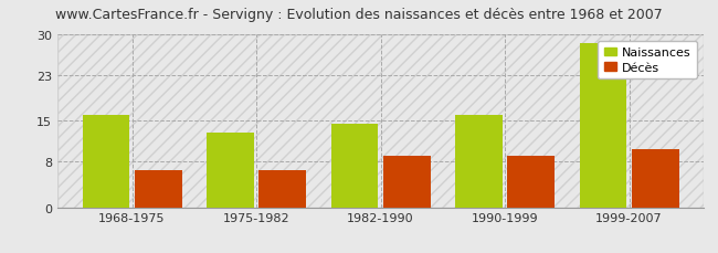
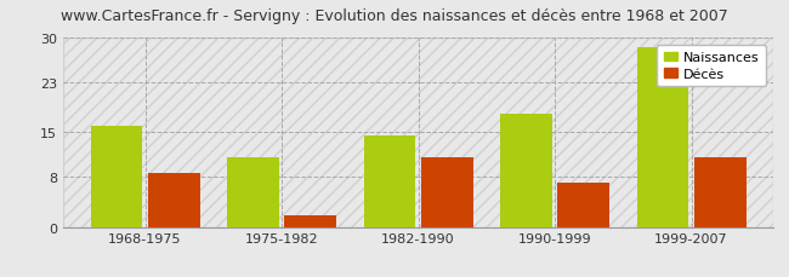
Décès/1968-1975: 6.5 -> 8.6
Naissances/1975-1982: 13.0 -> 11.0
Décès/1975-1982: 6.5 -> 1.8
Décès/1982-1990: 9.0 -> 11.0
Naissances/1990-1999: 16.0 -> 18.0
Décès/1990-1999: 9.0 -> 7.0
Décès/1999-2007: 10.0 -> 11.0
